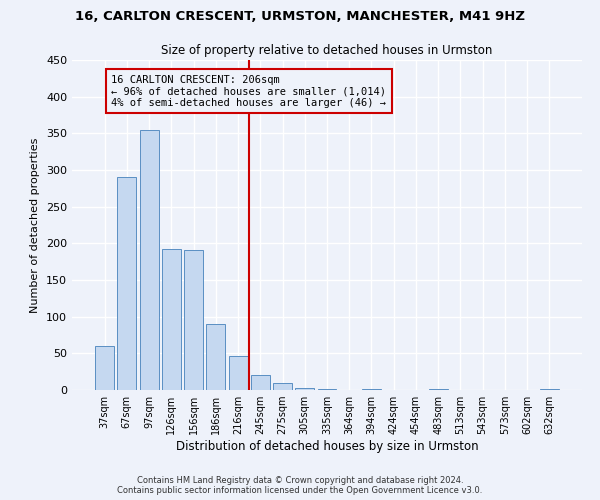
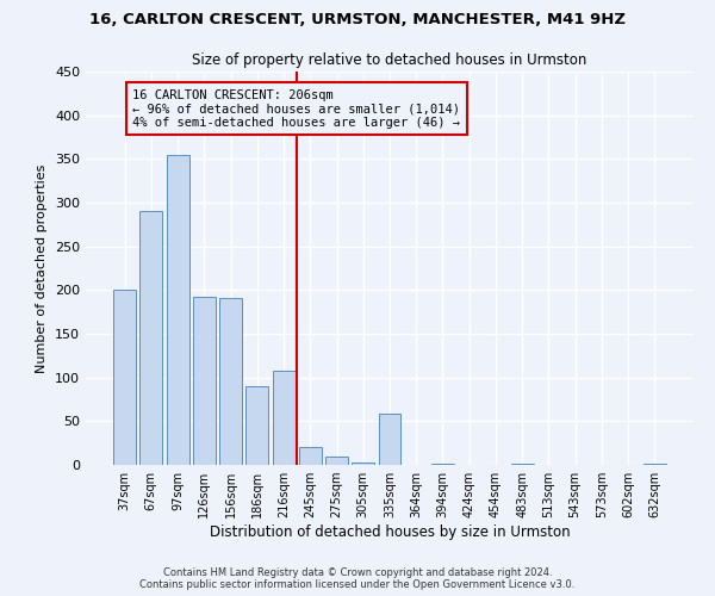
37sqm: 60 -> 200
216sqm: 47 -> 108
335sqm: 1 -> 58
